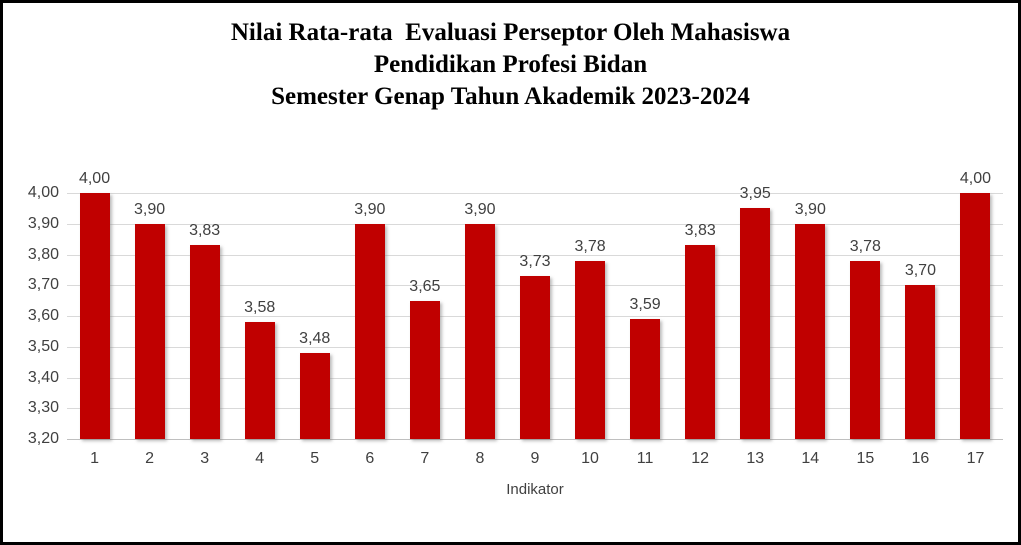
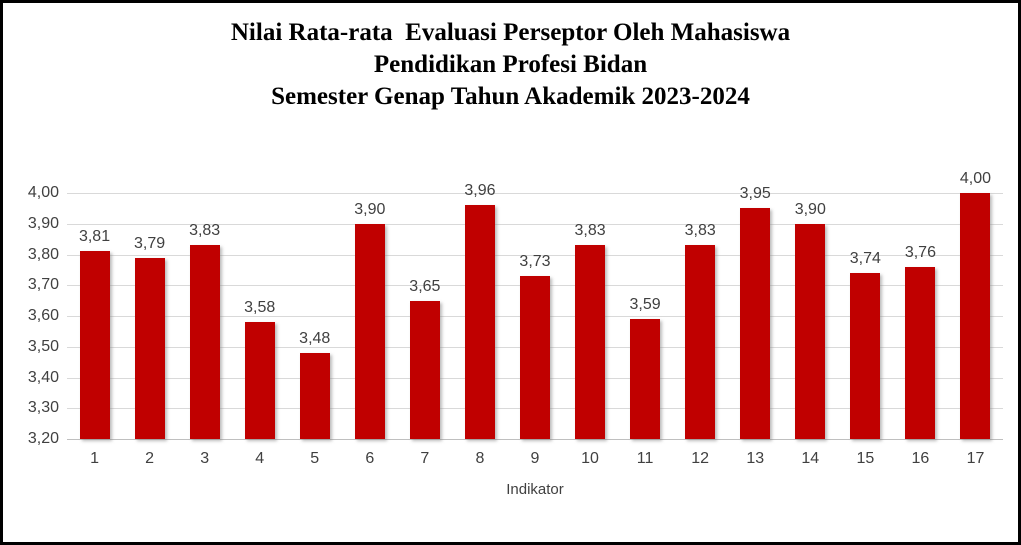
1: 4,00 -> 3,81
2: 3,90 -> 3,79
8: 3,90 -> 3,96
10: 3,78 -> 3,83
15: 3,78 -> 3,74
16: 3,70 -> 3,76
